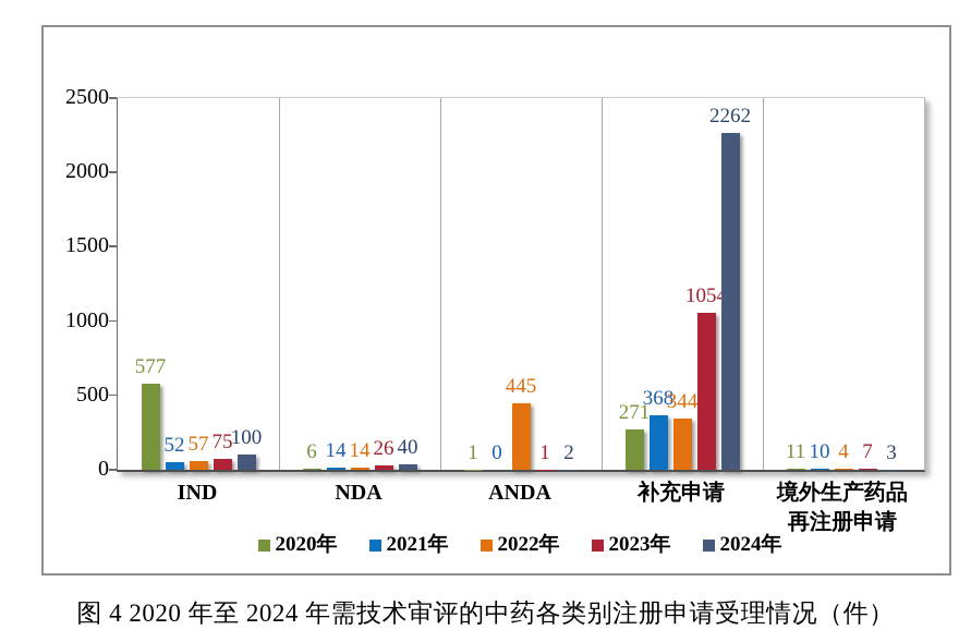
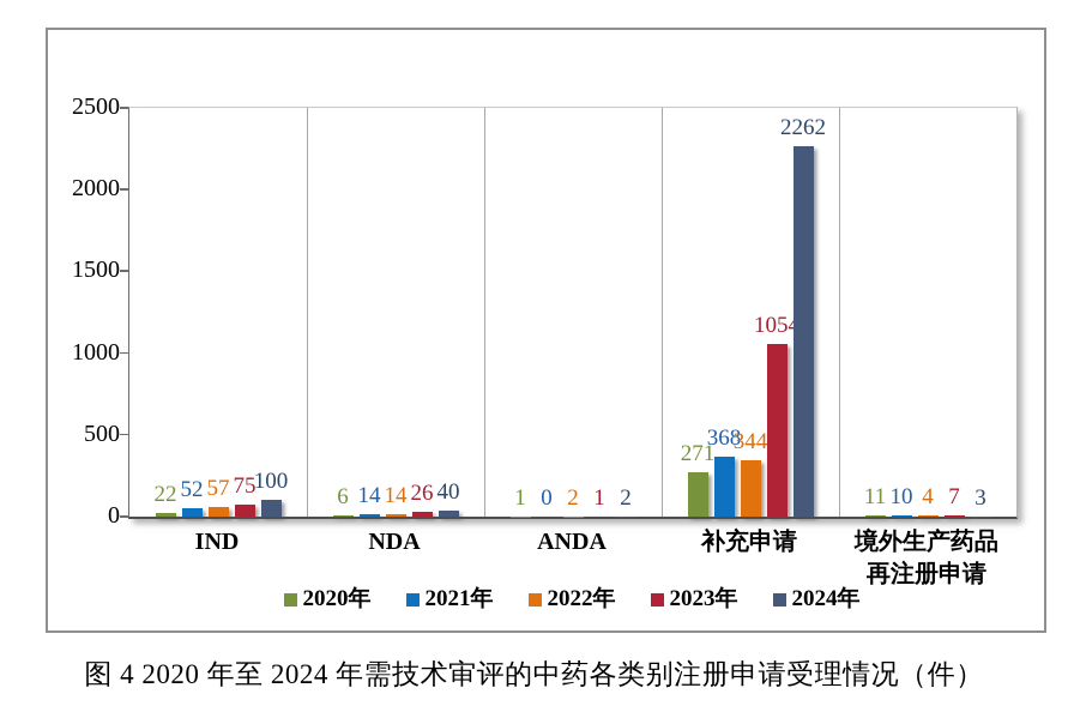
2020年/IND: 577 -> 22
2022年/ANDA: 445 -> 2
